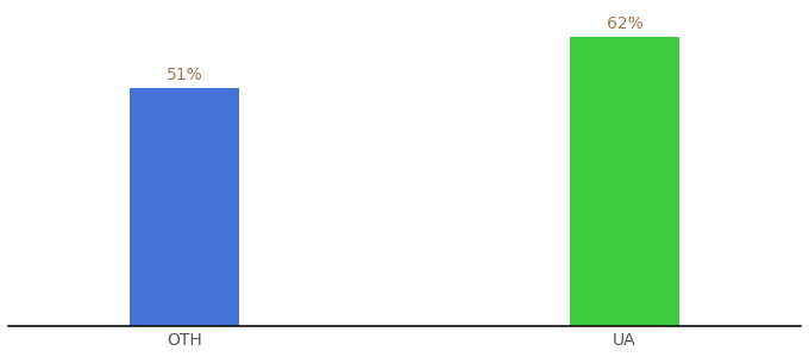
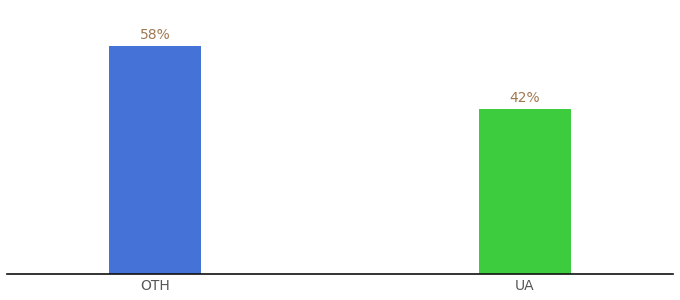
OTH: 51% -> 58%
UA: 62% -> 42%
